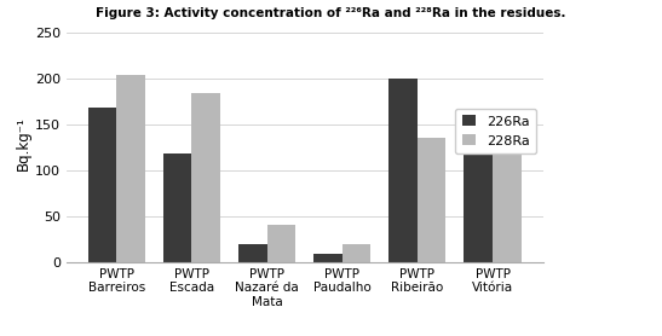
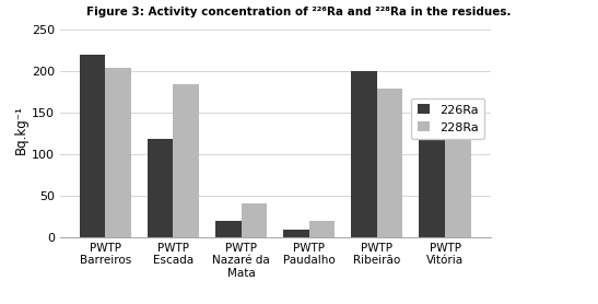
226Ra/PWTP Barreiros: 168 -> 220
228Ra/PWTP Ribeirão: 136 -> 179
